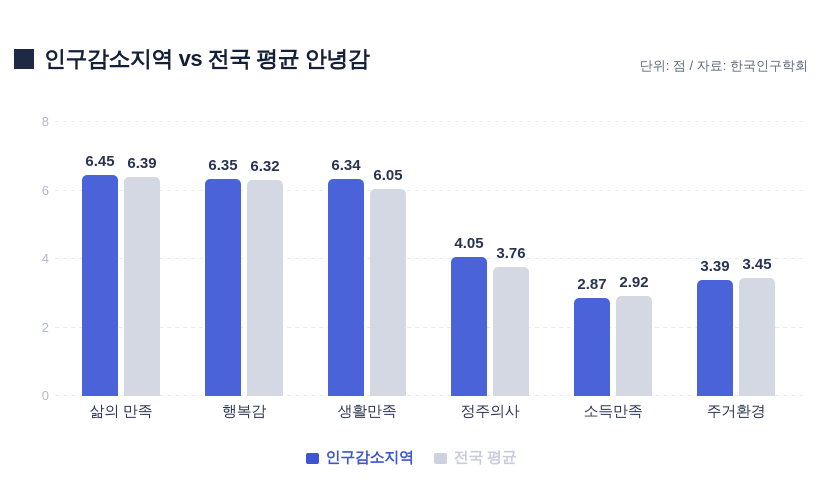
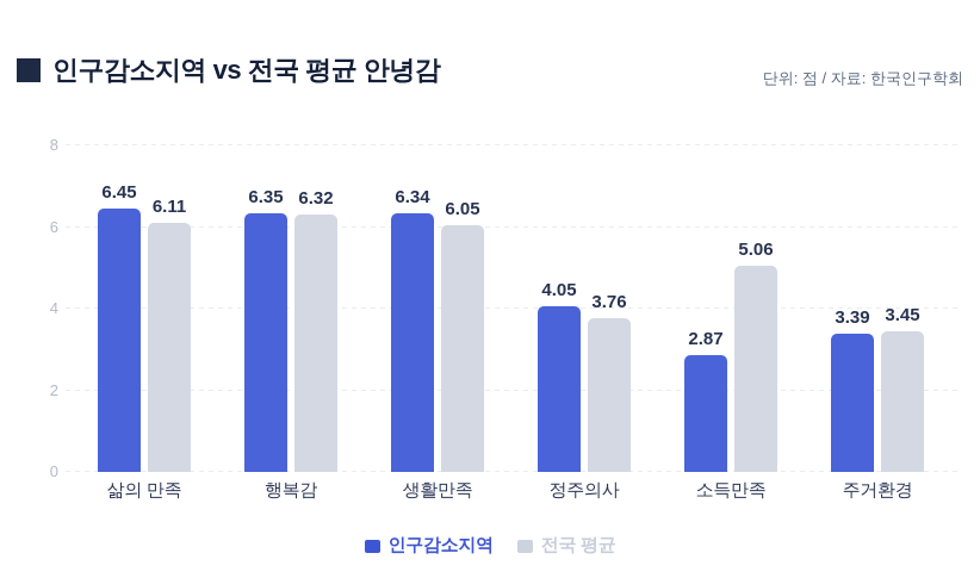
전국 평균/삶의 만족: 6.39 -> 6.11
전국 평균/소득만족: 2.92 -> 5.06
